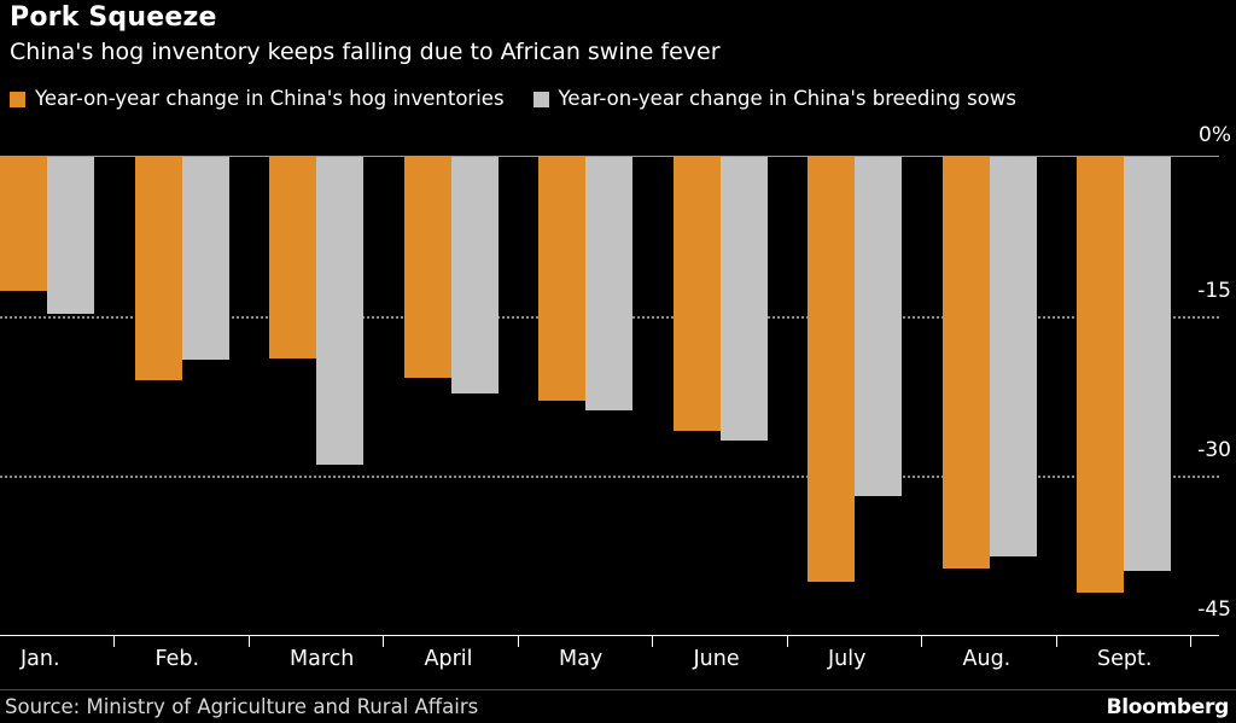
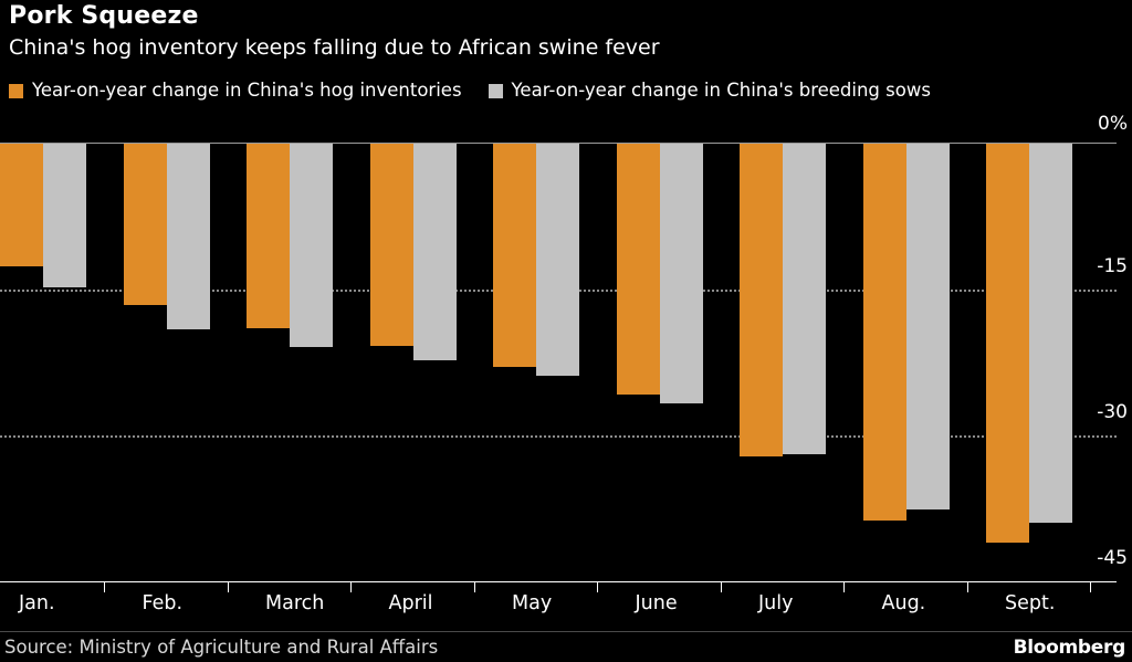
Year-on-year change in China's hog inventories/Feb.: -21% -> -17%
Year-on-year change in China's breeding sows/March: -29% -> -21%
Year-on-year change in China's hog inventories/July: -40% -> -32%
